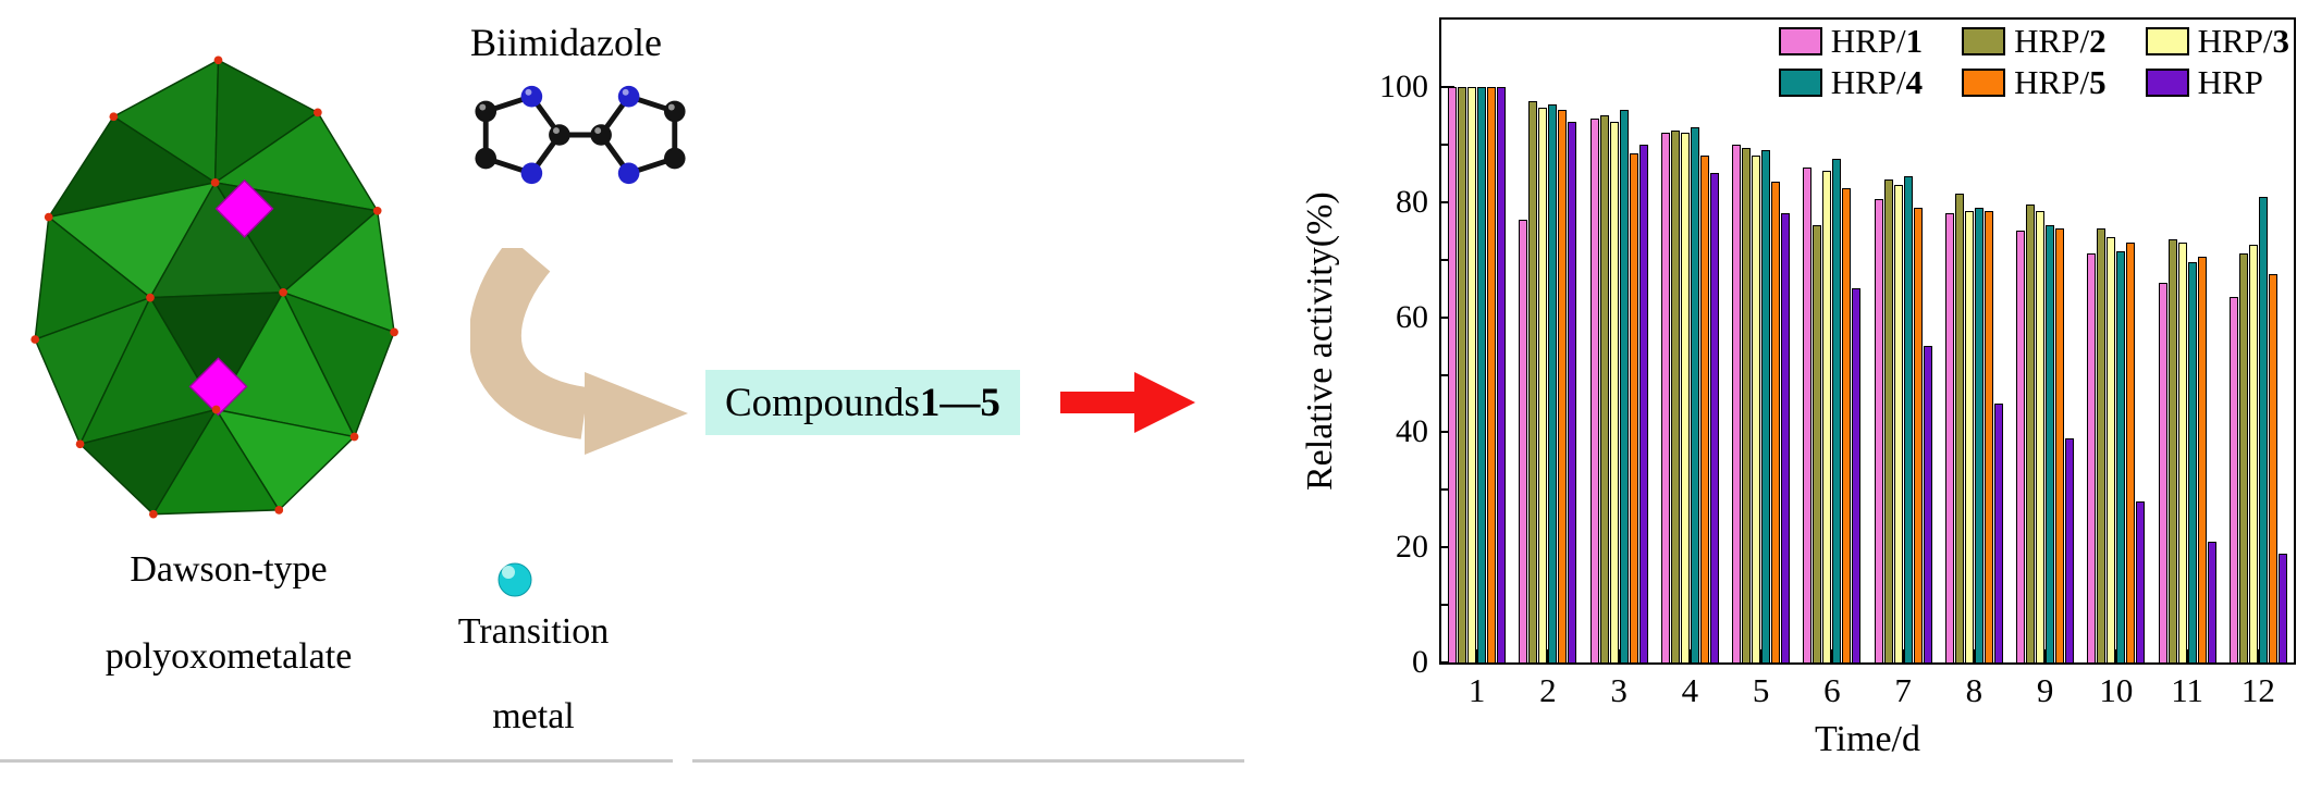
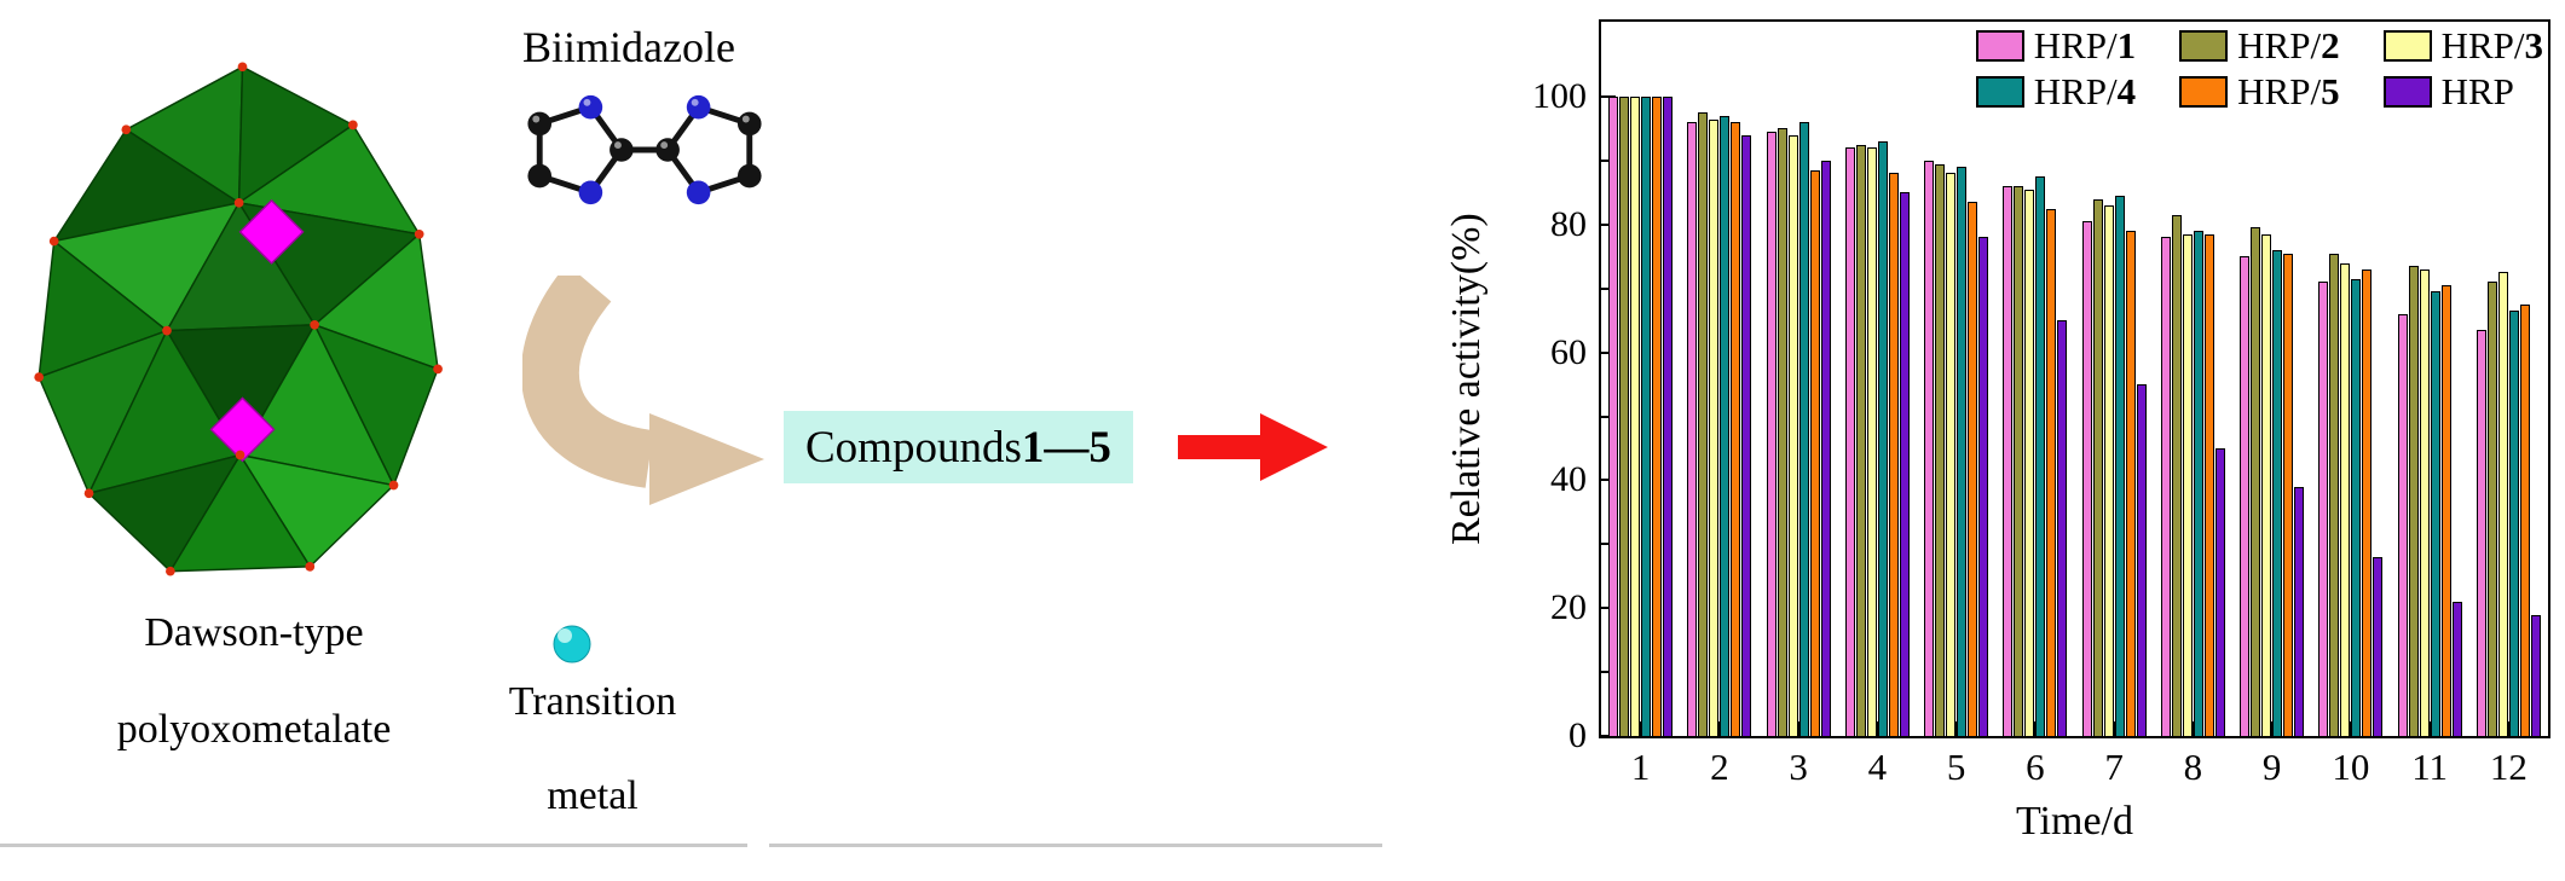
HRP/1/2: 77 -> 96
HRP/2/6: 76 -> 86
HRP/4/12: 81 -> 66
